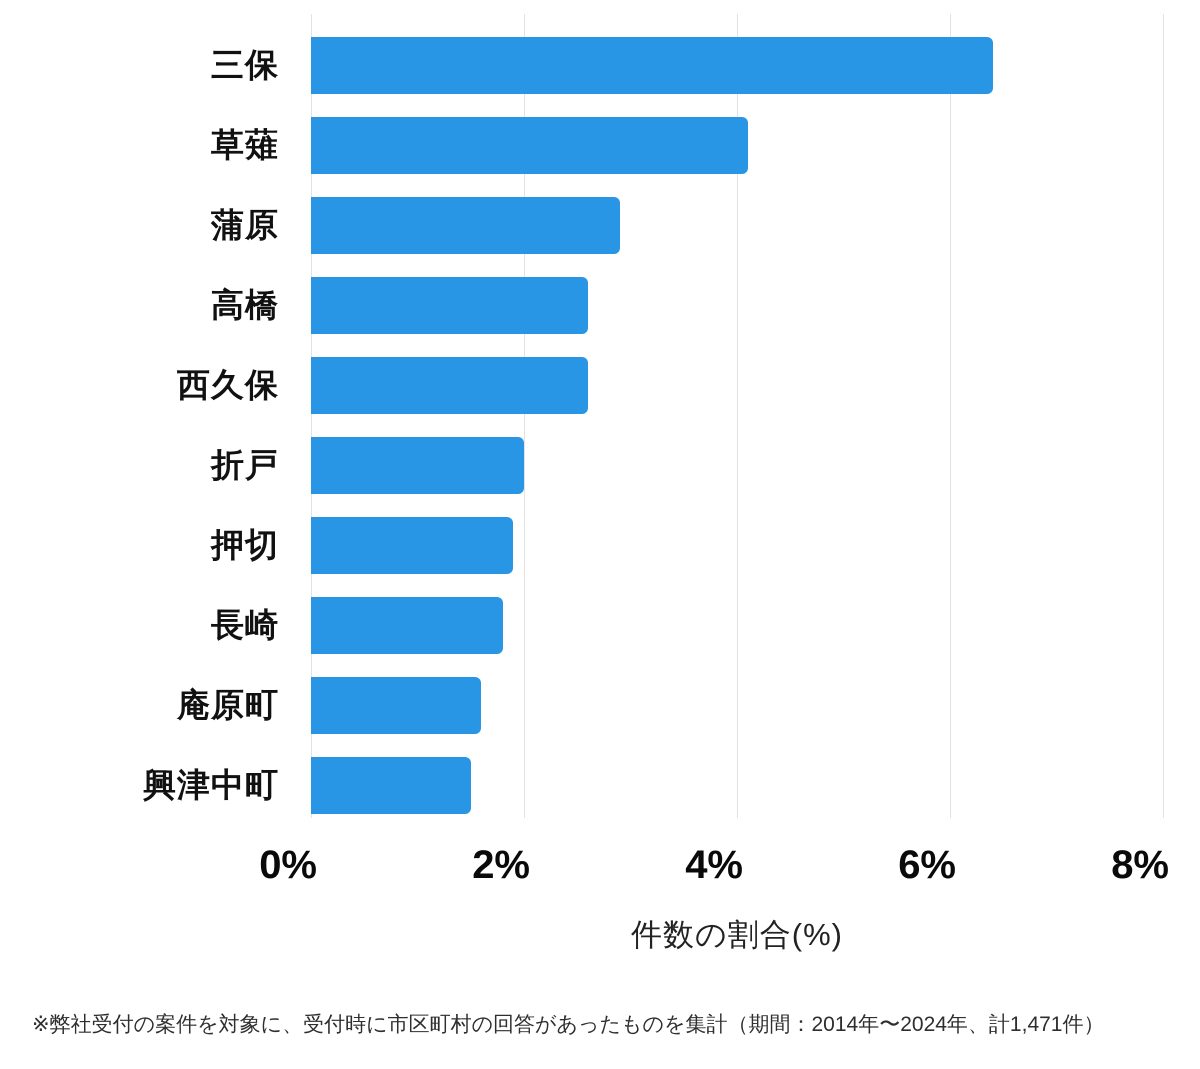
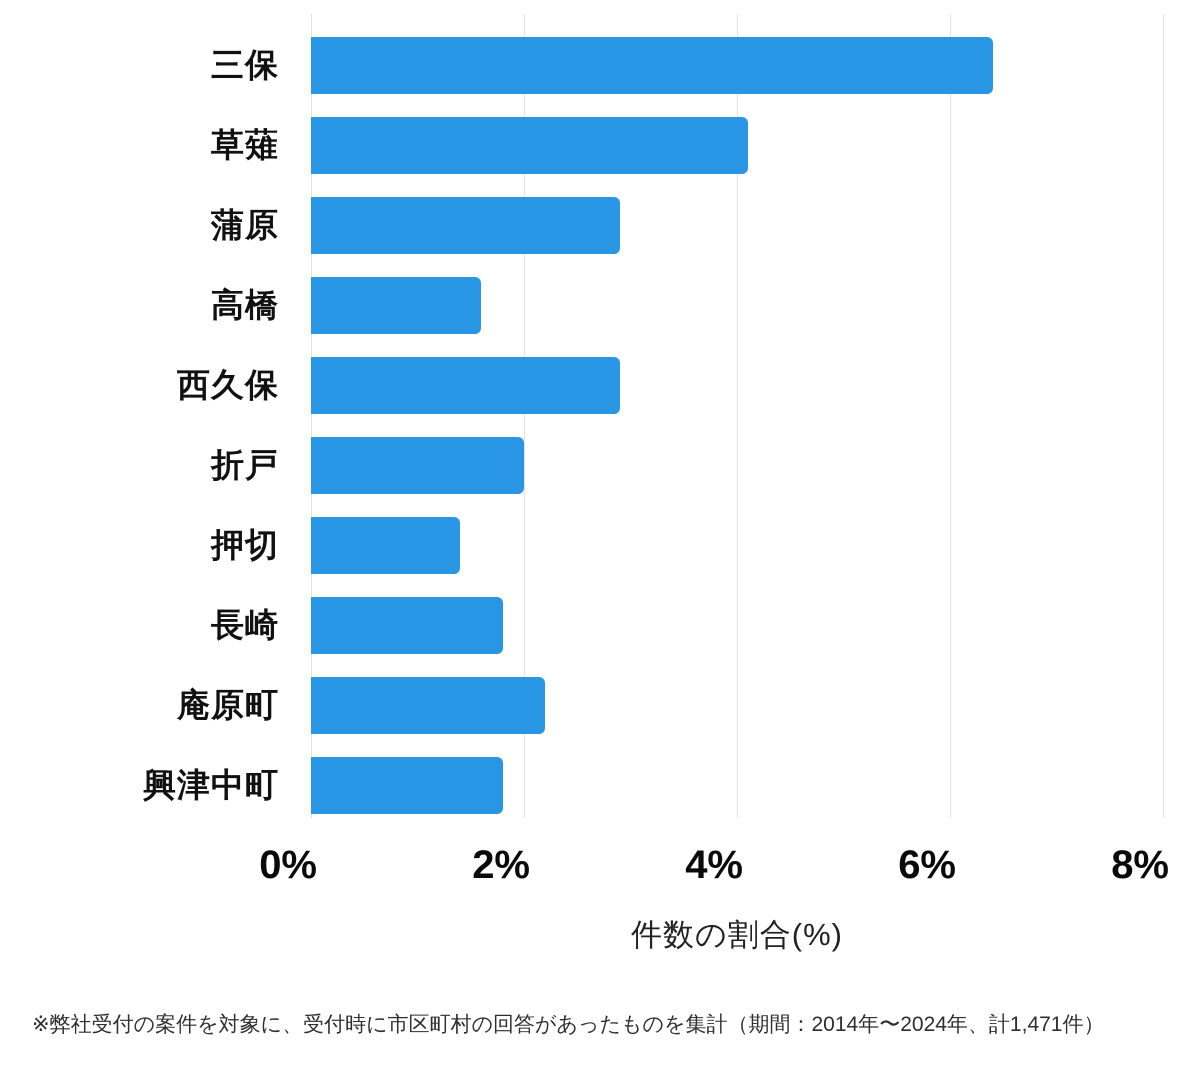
高橋: 2.6% -> 1.6%
西久保: 2.6% -> 2.9%
押切: 1.9% -> 1.4%
庵原町: 1.6% -> 2.2%
興津中町: 1.5% -> 1.8%
